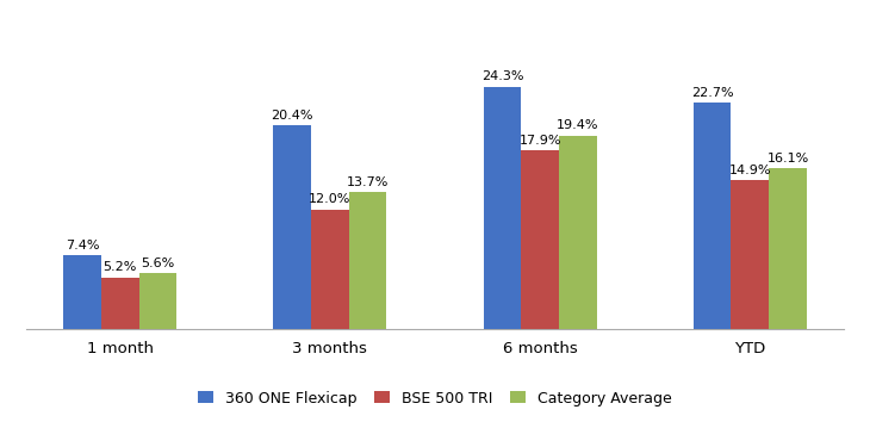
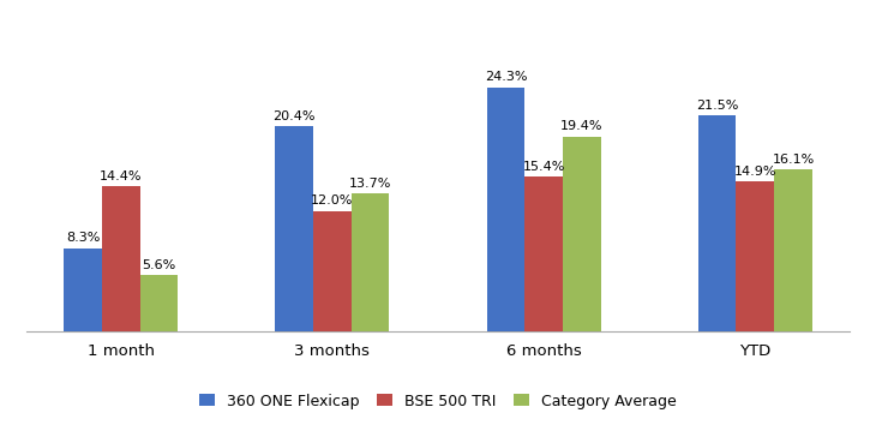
360 ONE Flexicap/1 month: 7.4% -> 8.3%
BSE 500 TRI/1 month: 5.2% -> 14.4%
BSE 500 TRI/6 months: 17.9% -> 15.4%
360 ONE Flexicap/YTD: 22.7% -> 21.5%
